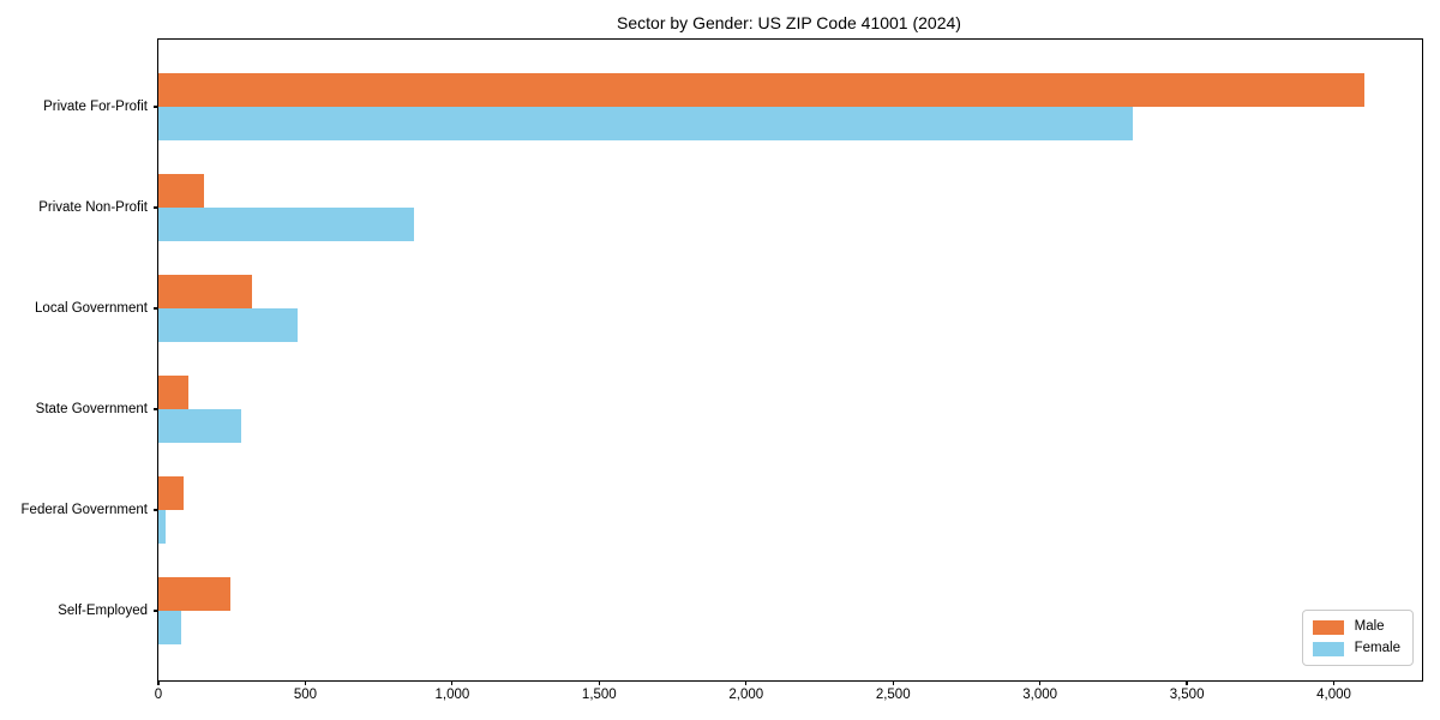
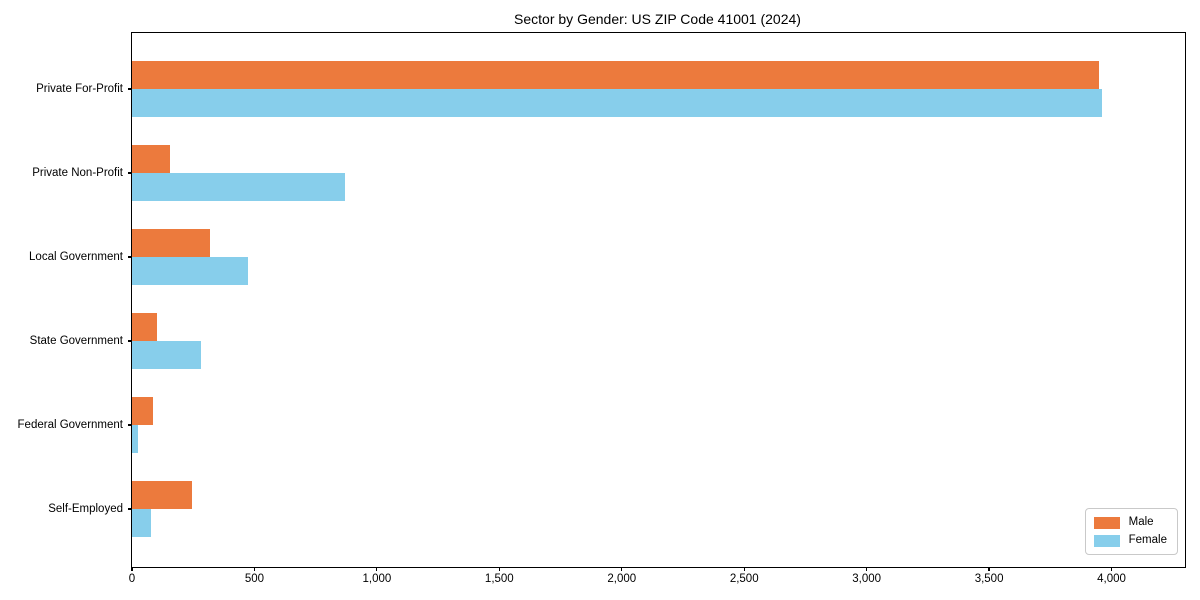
Male/Private For-Profit: 4100 -> 3950
Female/Private For-Profit: 3320 -> 3960
